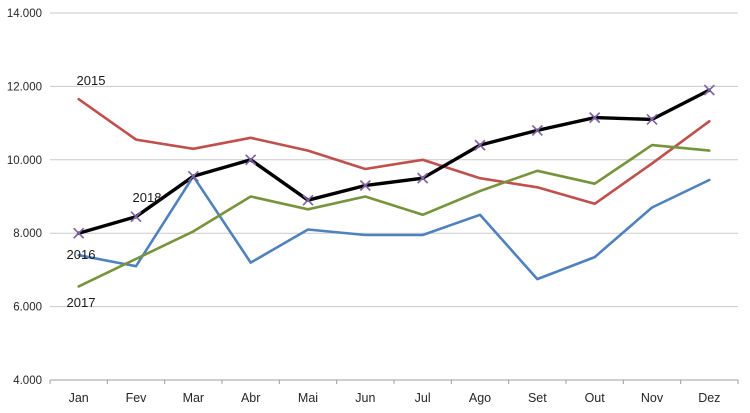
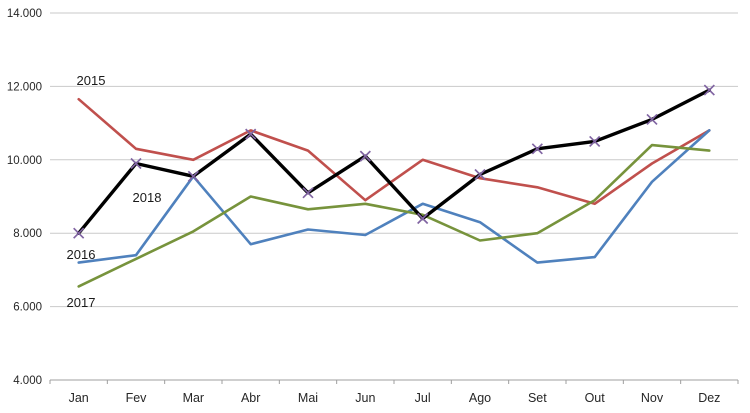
2016/Jan: 7400 -> 7200
2015/Fev: 10600 -> 10300
2016/Fev: 7100 -> 7400
2018/Fev: 8400 -> 9900
2015/Mar: 10300 -> 10000
2015/Abr: 10600 -> 10800
2016/Abr: 7200 -> 7700
2018/Abr: 10000 -> 10700
2018/Mai: 8900 -> 9100
2015/Jun: 9800 -> 8900
2017/Jun: 9000 -> 8800
2018/Jun: 9300 -> 10100
2016/Jul: 8000 -> 8800
2018/Jul: 9500 -> 8400
2016/Ago: 8500 -> 8300
2017/Ago: 9200 -> 7800
2018/Ago: 10400 -> 9600
2016/Set: 6800 -> 7200
2017/Set: 9700 -> 8000
2018/Set: 10800 -> 10300
2017/Out: 9400 -> 8900
2018/Out: 11200 -> 10500
2016/Nov: 8700 -> 9400
2015/Dez: 11000 -> 10800
2016/Dez: 9400 -> 10800
